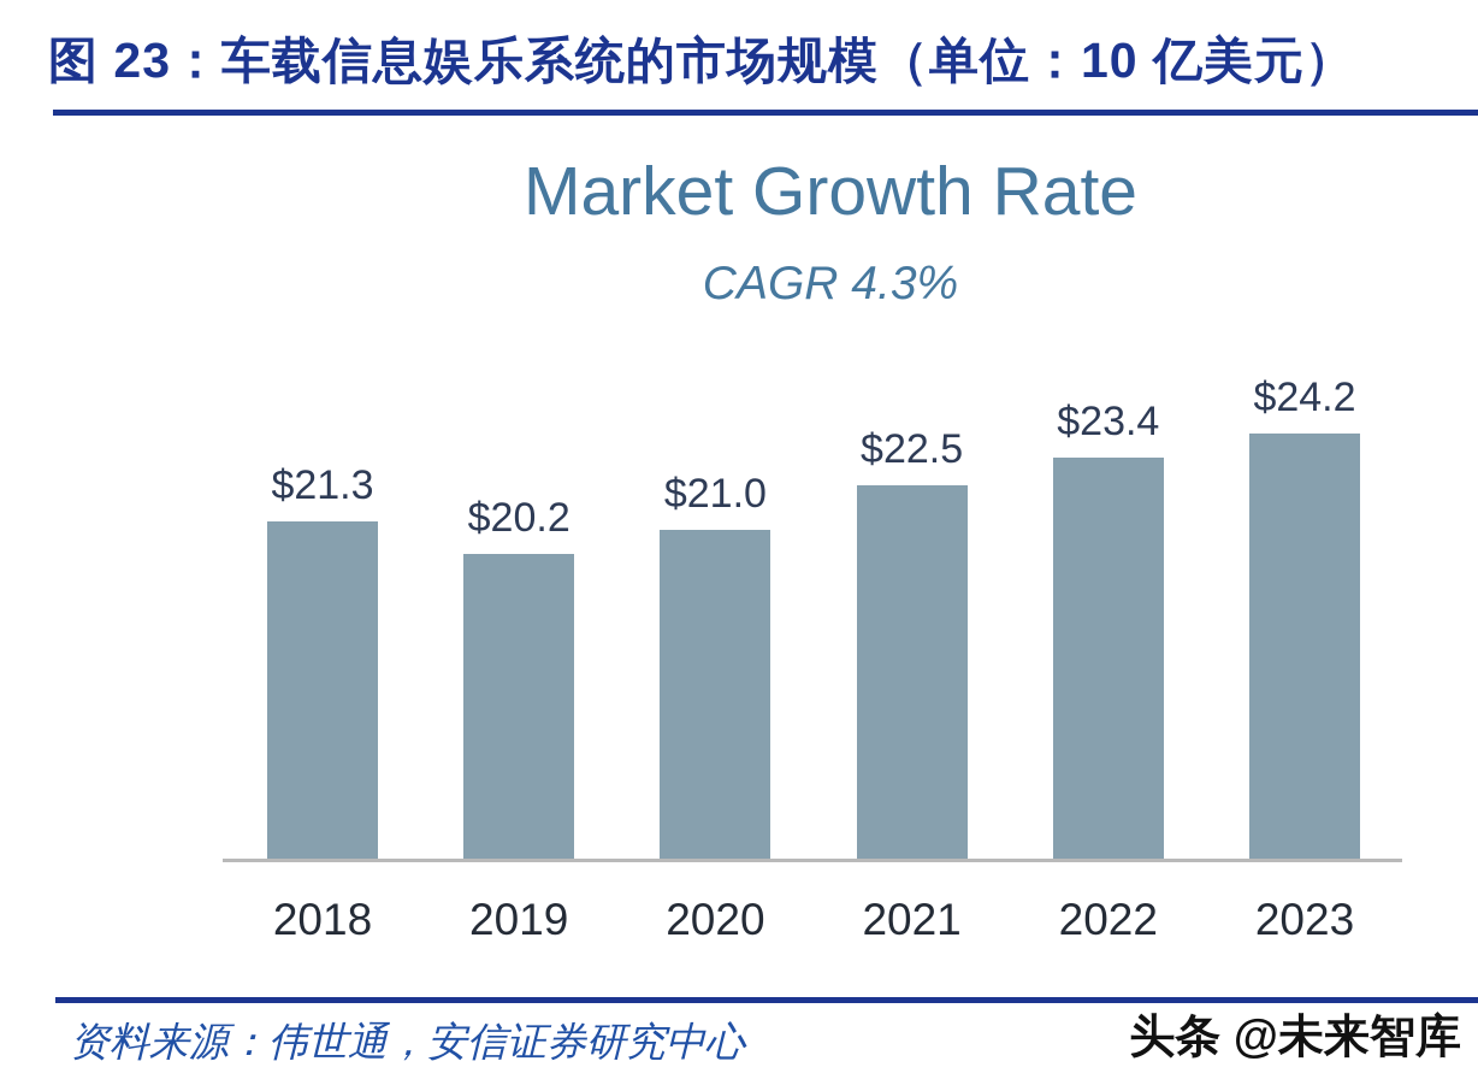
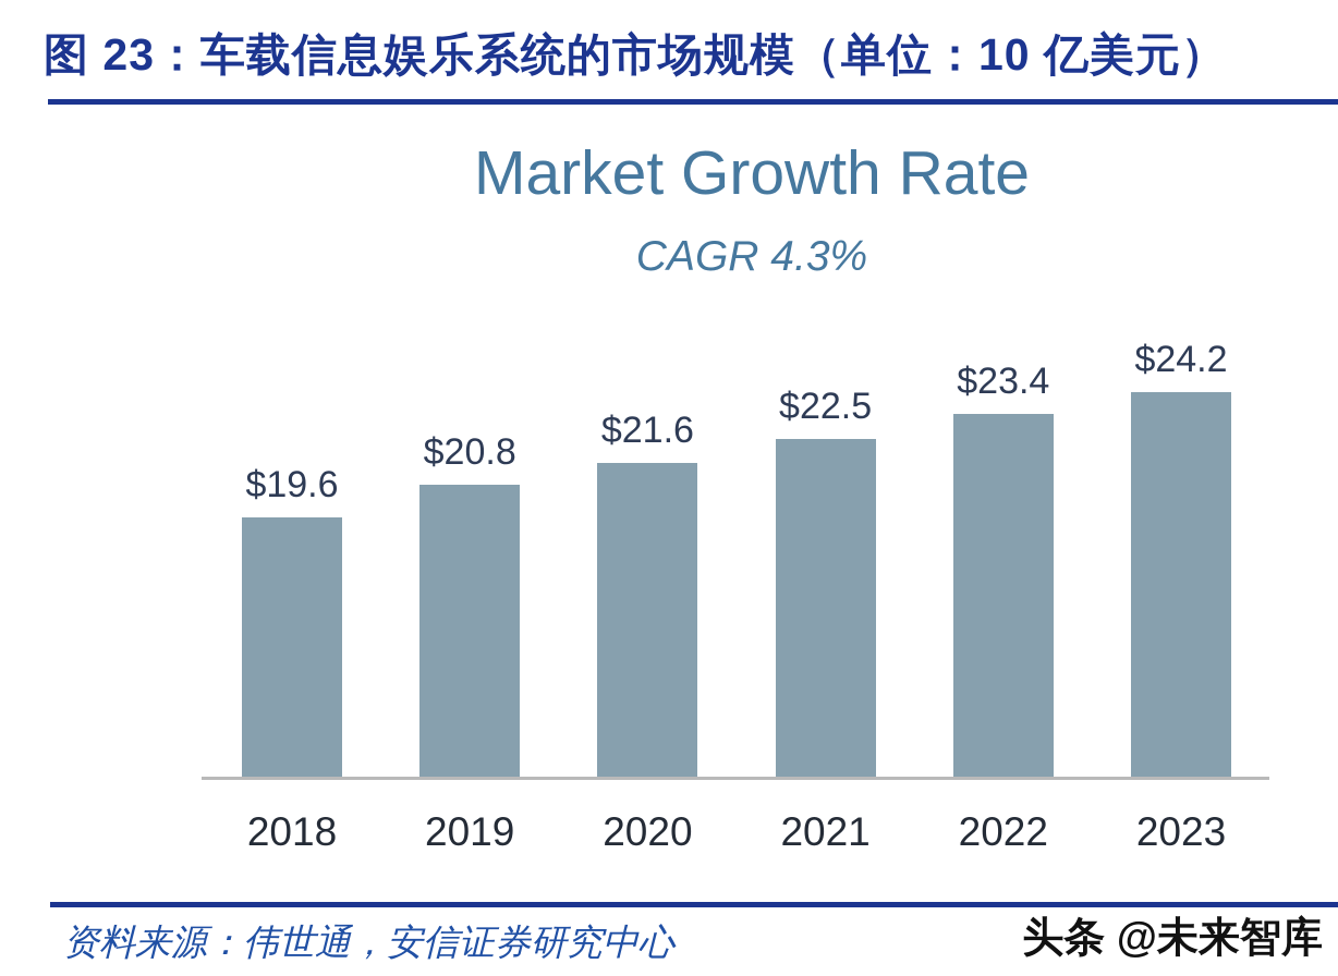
2018: $21.3 -> $19.6
2019: $20.2 -> $20.8
2020: $21.0 -> $21.6
